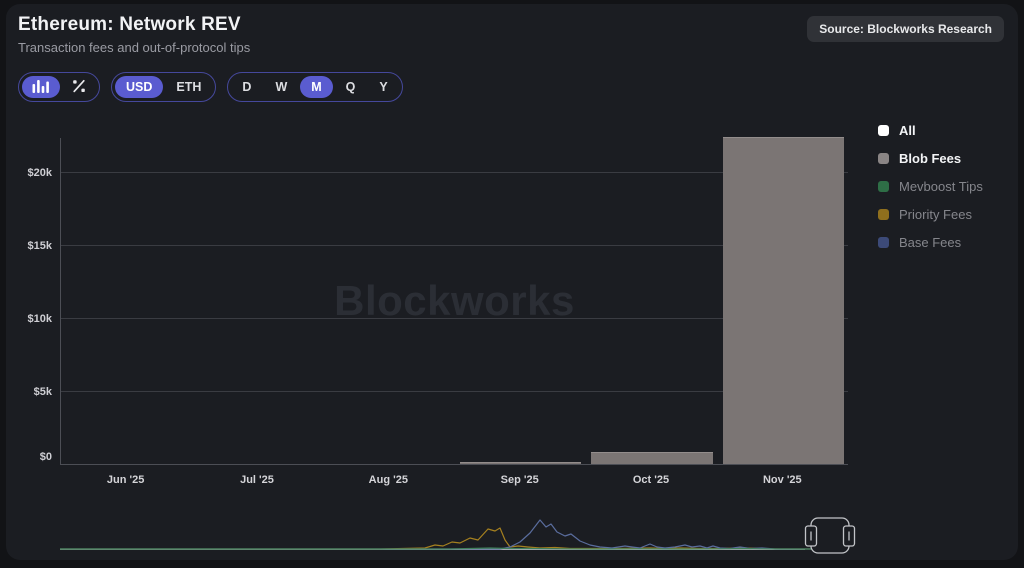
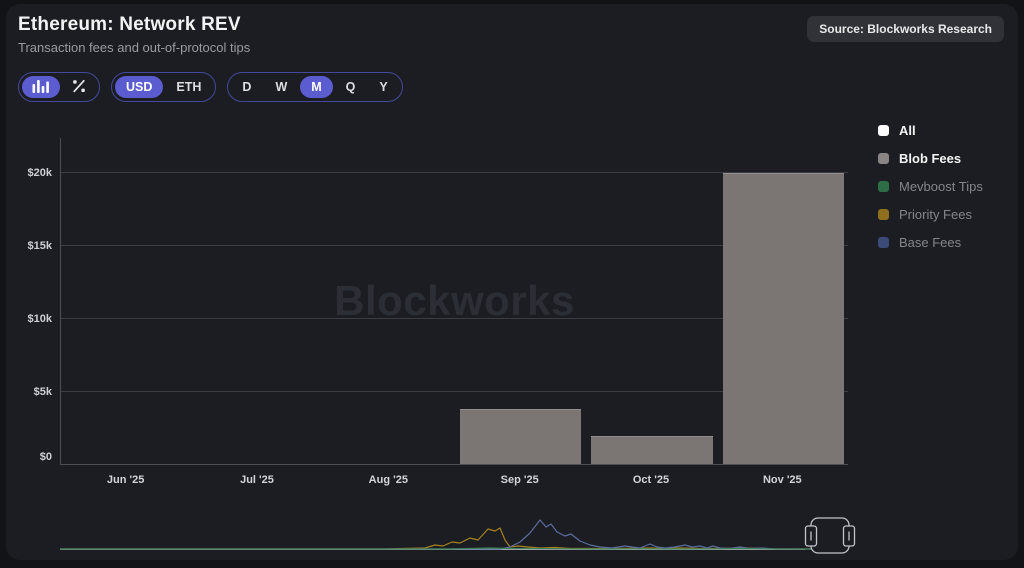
Sep '25: $0.1k -> $3.8k
Oct '25: $0.8k -> $1.9k
Nov '25: $22.4k -> $19.9k
